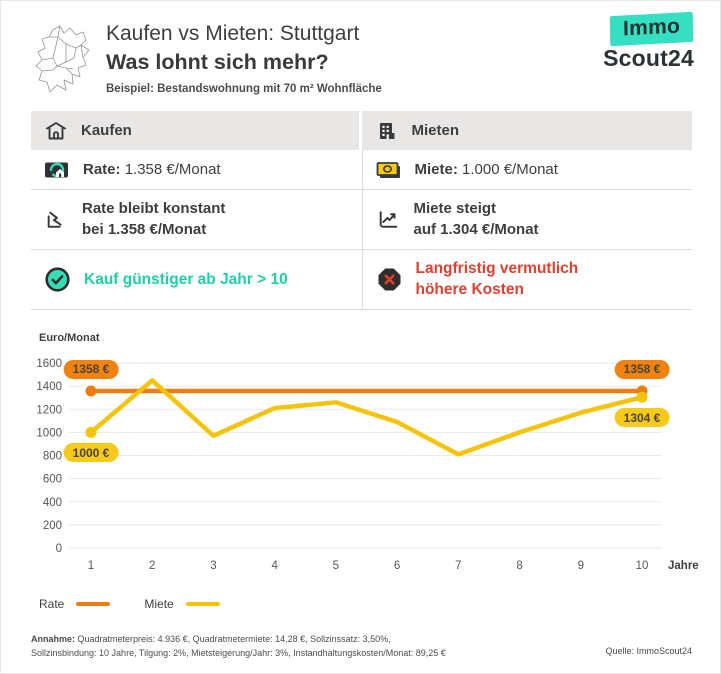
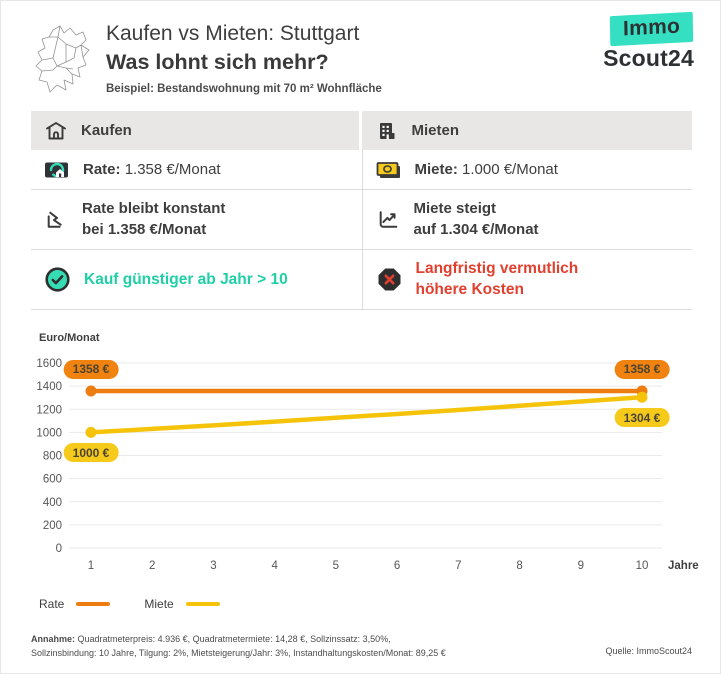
Miete/2: 1450 -> 1030
Miete/3: 970 -> 1060
Miete/4: 1210 -> 1090
Miete/5: 1260 -> 1130
Miete/6: 1090 -> 1160
Miete/7: 810 -> 1190
Miete/8: 1000 -> 1230
Miete/9: 1170 -> 1270
